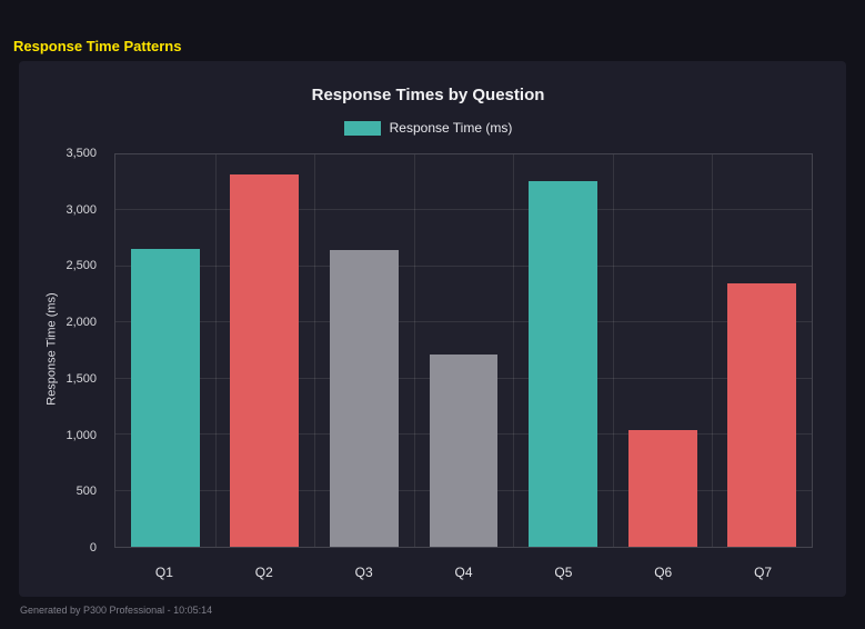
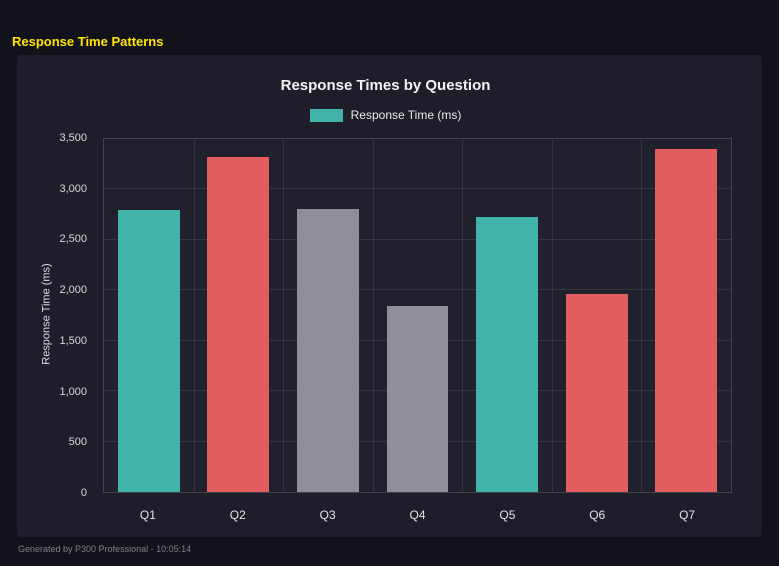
Q1: 2660 -> 2800
Q3: 2650 -> 2810
Q4: 1720 -> 1840
Q5: 3260 -> 2730
Q6: 1040 -> 1960
Q7: 2350 -> 3400
